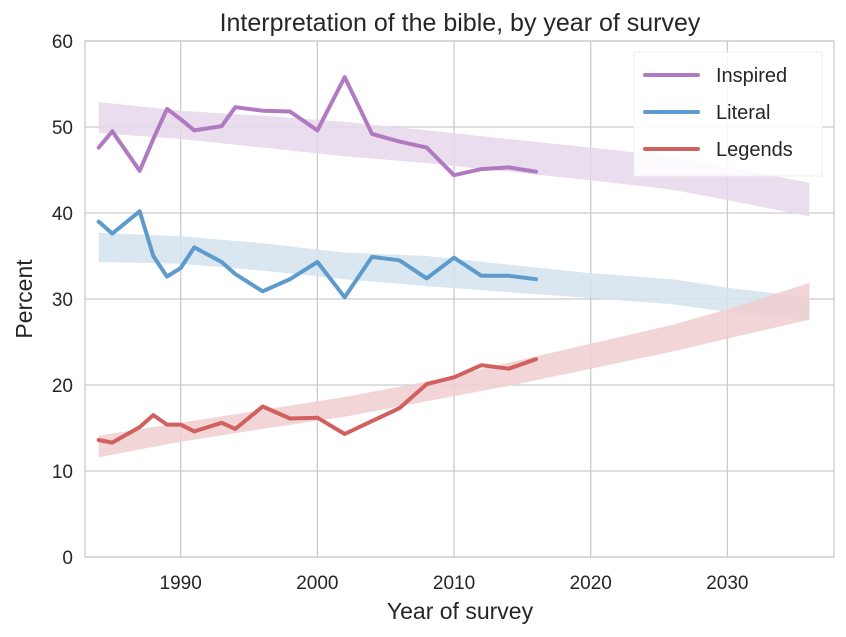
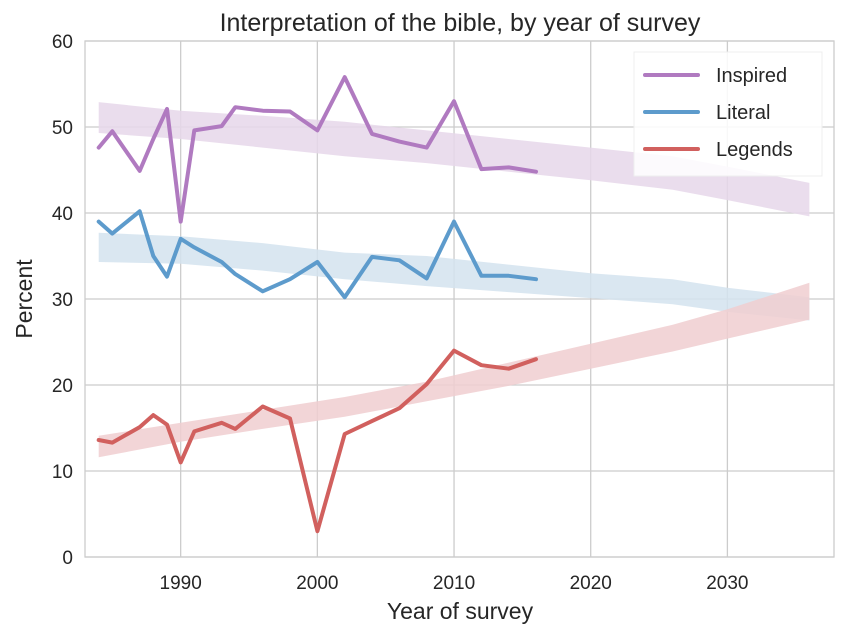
Inspired/1990: 51 -> 39
Literal/1990: 34 -> 37
Legends/1990: 15 -> 11
Legends/2000: 16 -> 3
Inspired/2010: 44 -> 53
Literal/2010: 35 -> 39
Legends/2010: 21 -> 24
